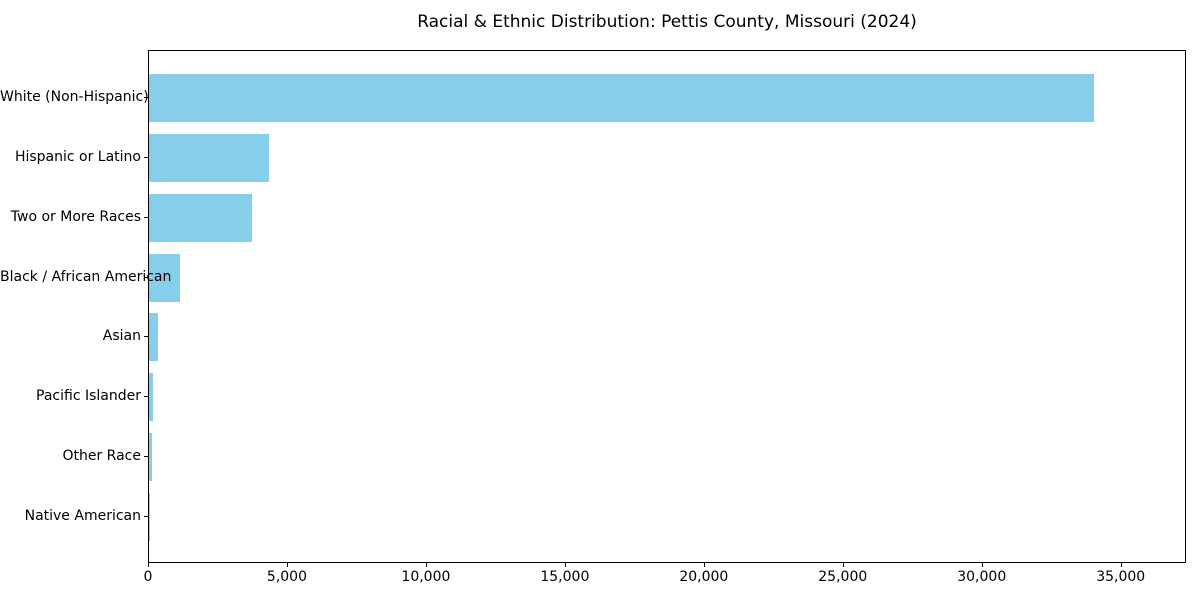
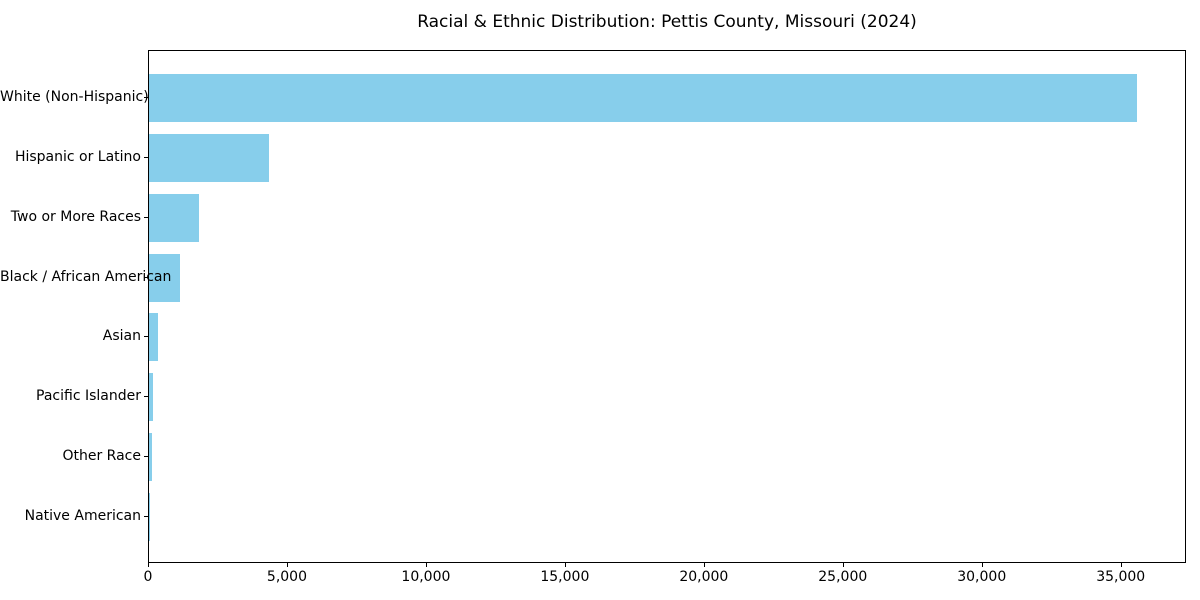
White (Non-Hispanic): 34000 -> 35600
Two or More Races: 3700 -> 1800
